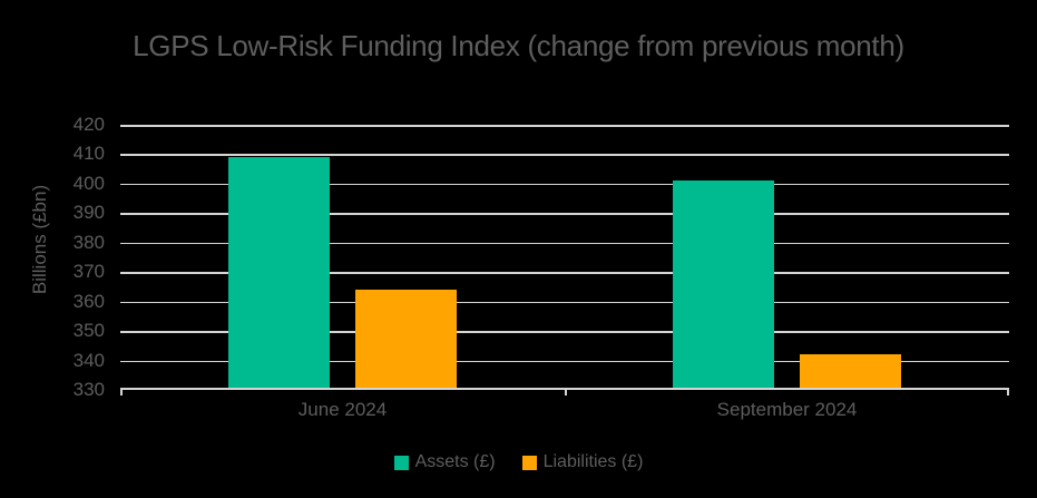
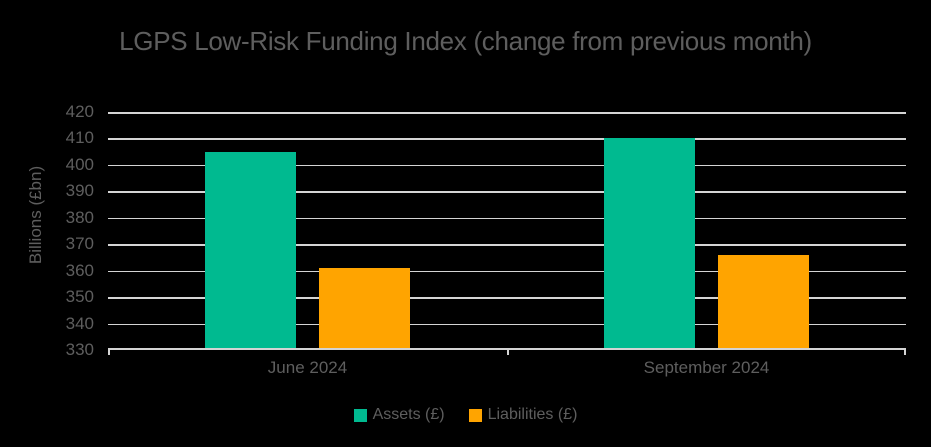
Assets (£)/June 2024: 409 -> 405
Liabilities (£)/June 2024: 364 -> 361
Assets (£)/September 2024: 401 -> 410
Liabilities (£)/September 2024: 342 -> 366
